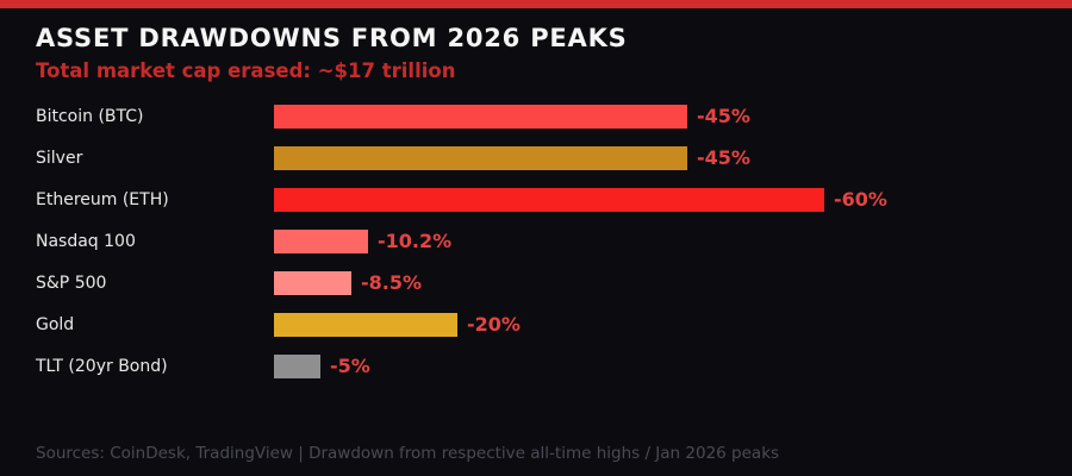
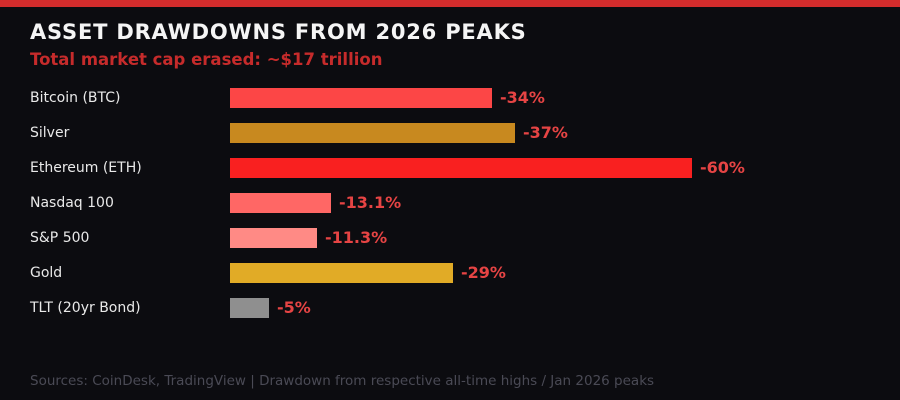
Bitcoin (BTC): -45% -> -34%
Silver: -45% -> -37%
Nasdaq 100: -10.2% -> -13.1%
S&P 500: -8.5% -> -11.3%
Gold: -20% -> -29%
